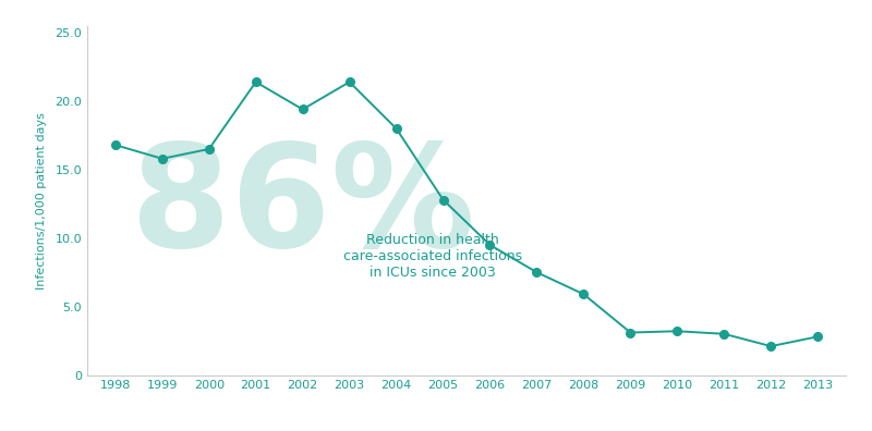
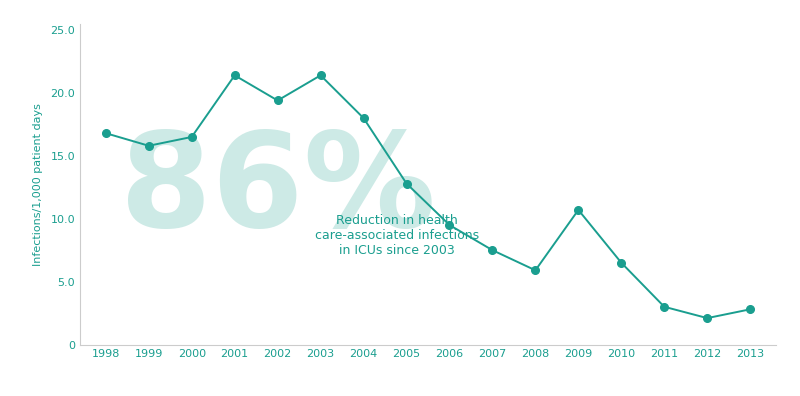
2009: 3.1 -> 10.7
2010: 3.2 -> 6.5
